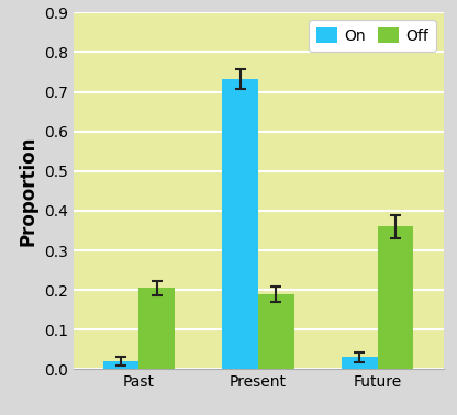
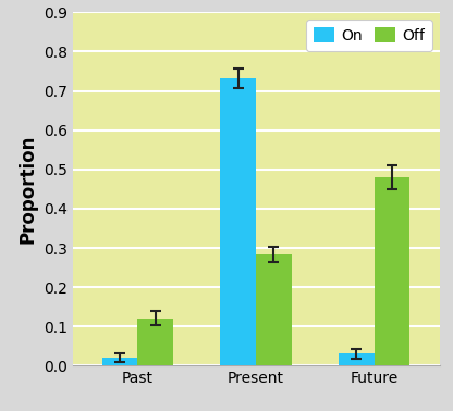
Off/Past: 0.205 -> 0.121
Off/Present: 0.190 -> 0.283
Off/Future: 0.360 -> 0.480
